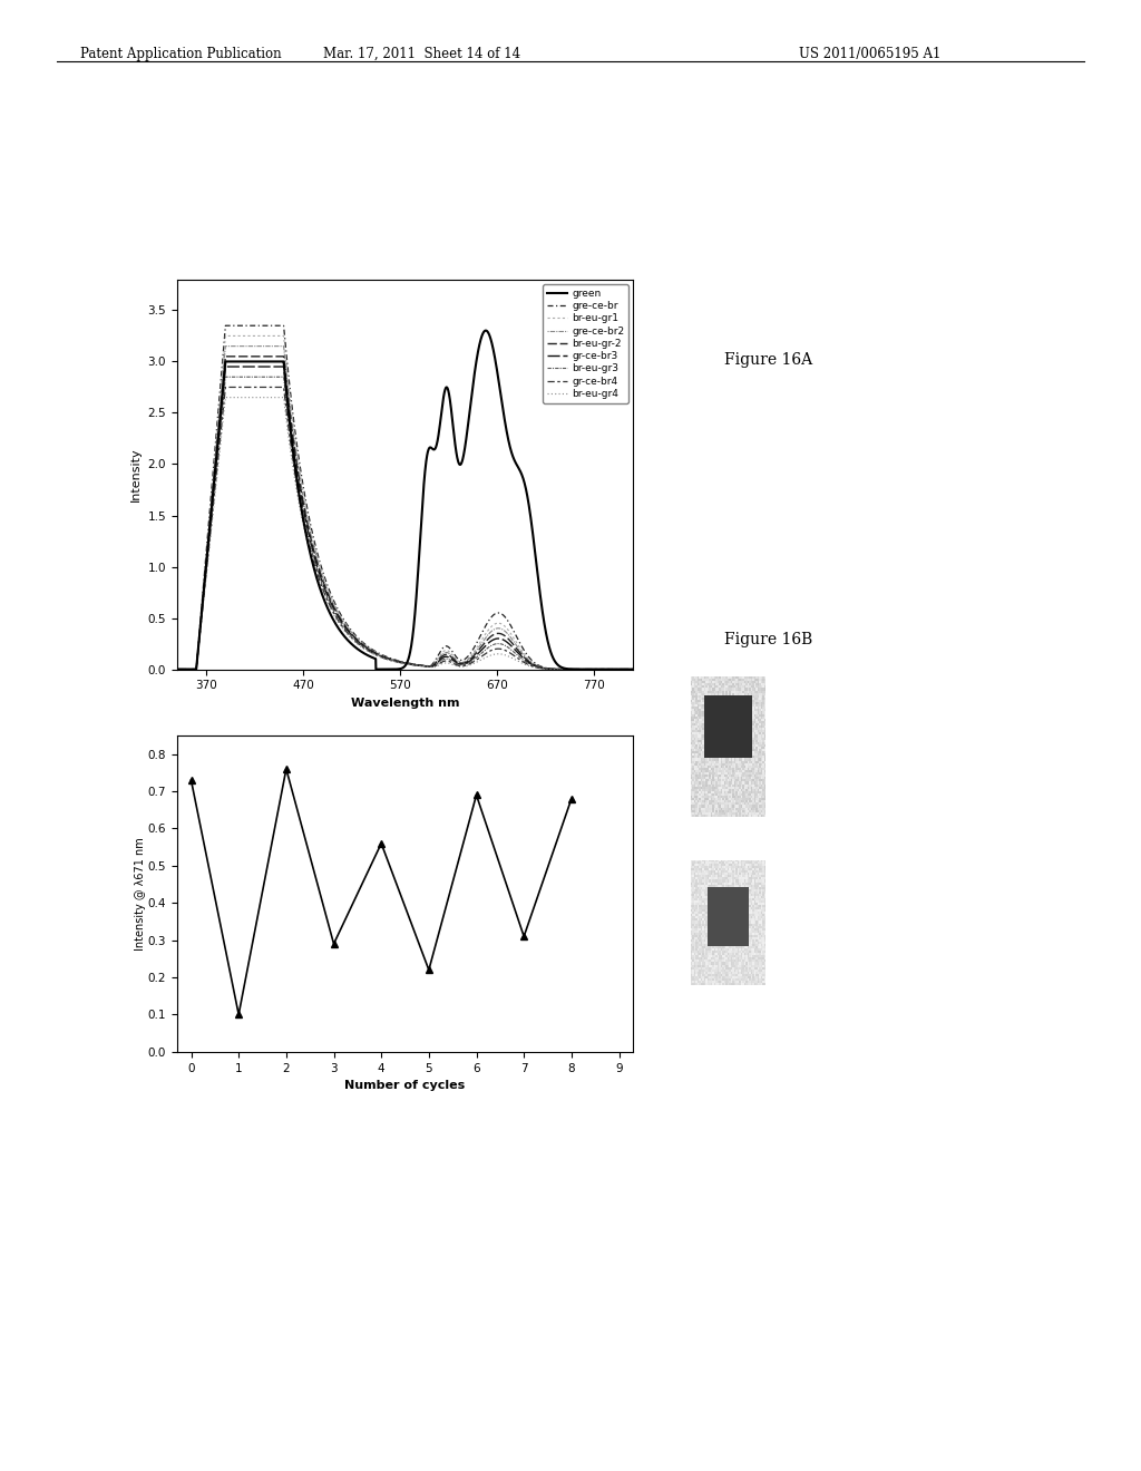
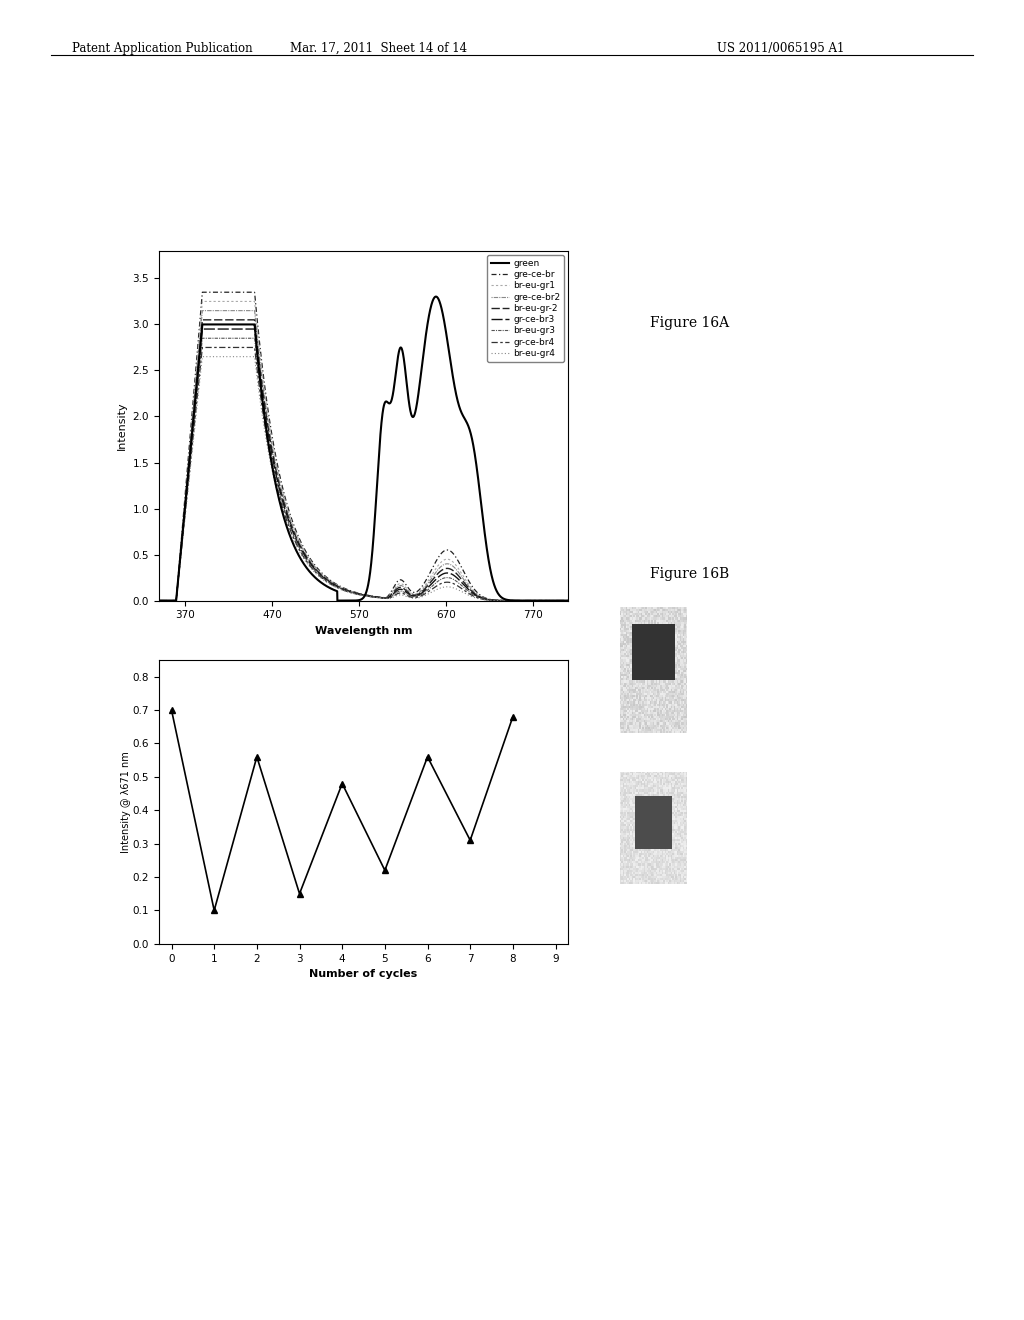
0: 0.73 -> 0.70
2: 0.76 -> 0.56
3: 0.29 -> 0.15
4: 0.56 -> 0.48
6: 0.69 -> 0.56
